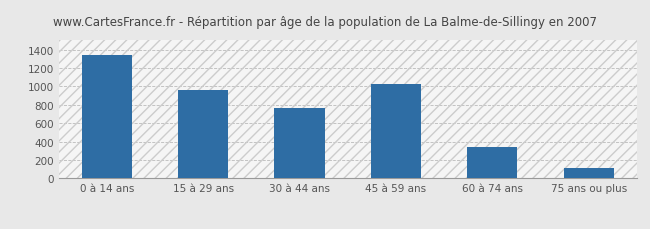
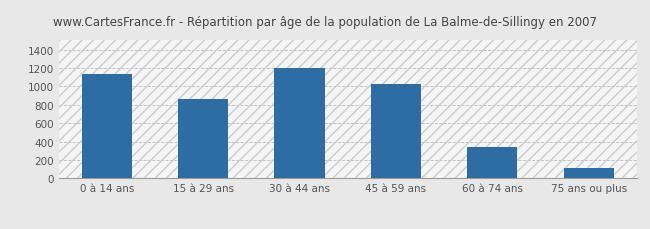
0 à 14 ans: 1340 -> 1140
15 à 29 ans: 960 -> 860
30 à 44 ans: 760 -> 1200
